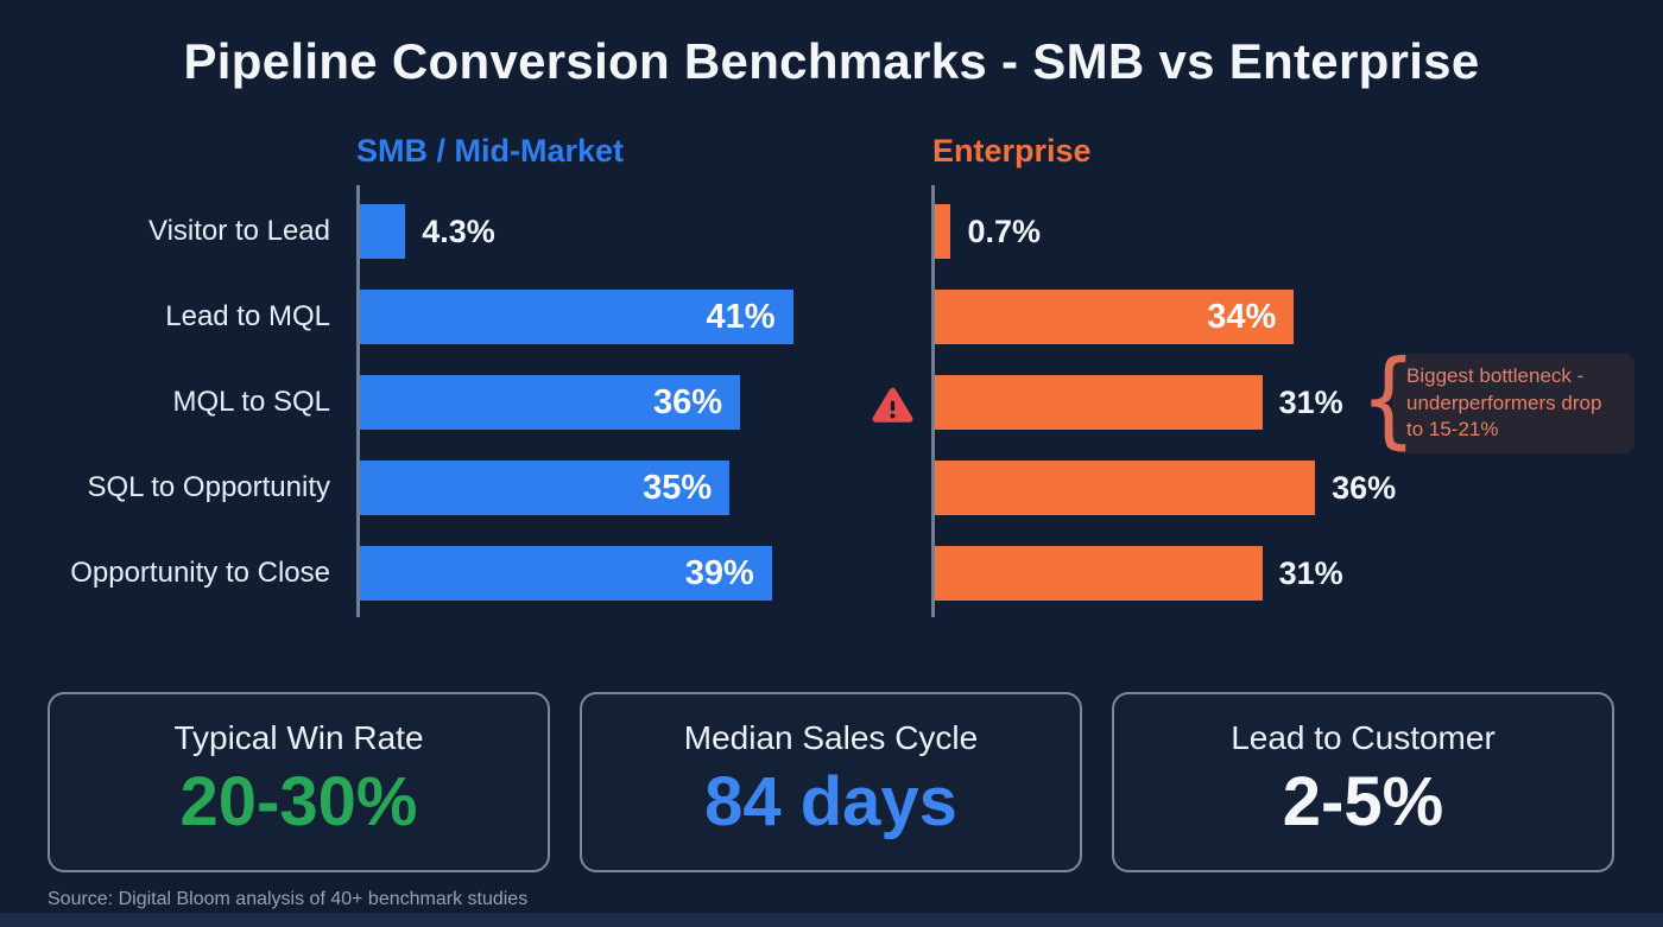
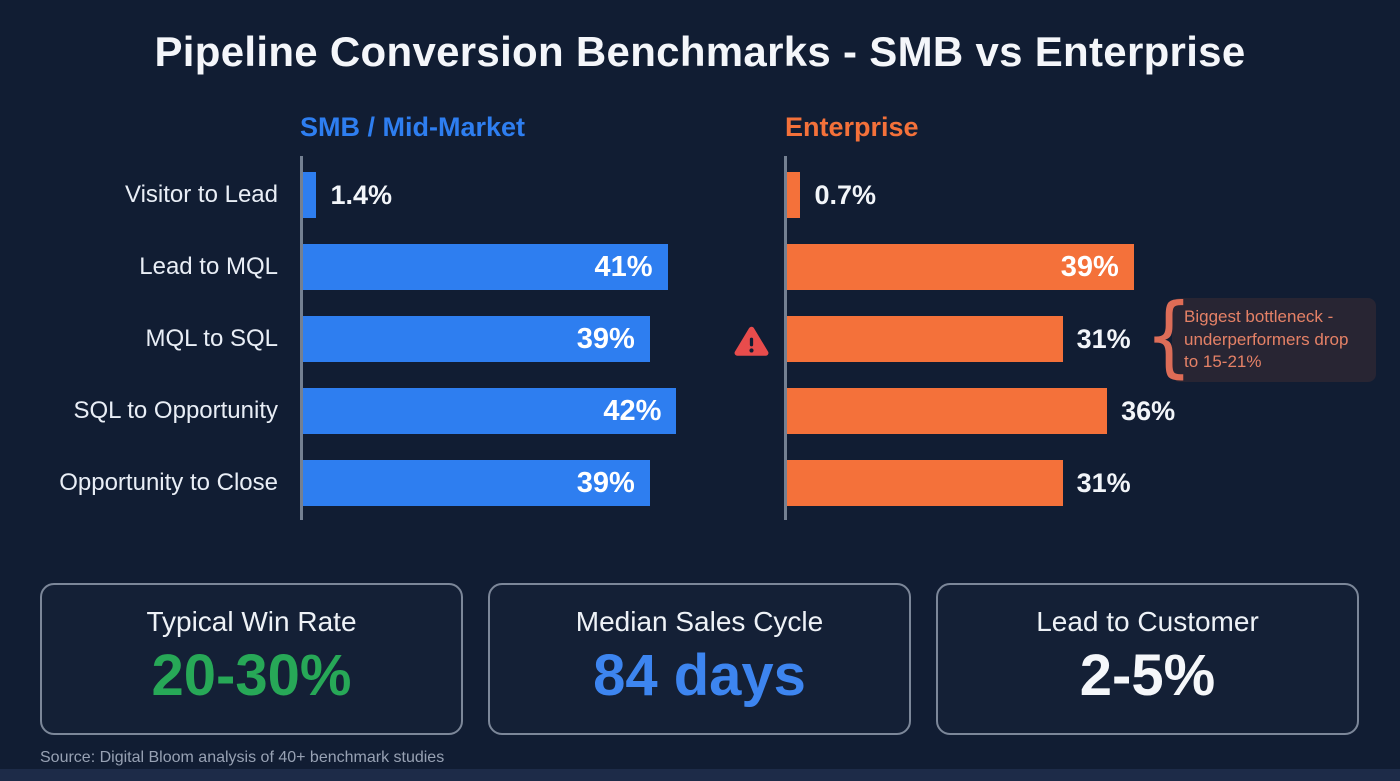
SMB / Mid-Market/Visitor to Lead: 4.3% -> 1.4%
Enterprise/Lead to MQL: 34% -> 39%
SMB / Mid-Market/MQL to SQL: 36% -> 39%
SMB / Mid-Market/SQL to Opportunity: 35% -> 42%
